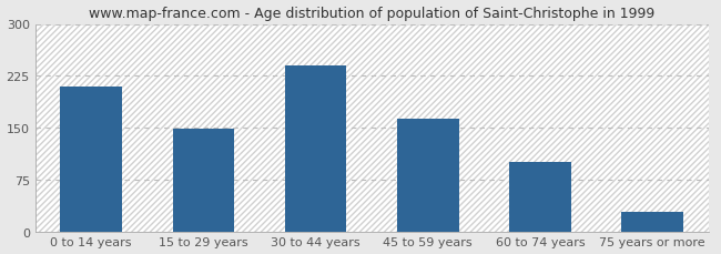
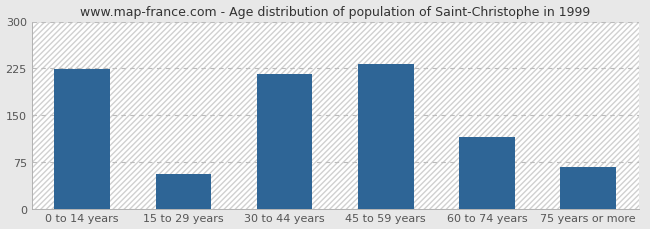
0 to 14 years: 210 -> 224
15 to 29 years: 148 -> 56
30 to 44 years: 240 -> 216
45 to 59 years: 163 -> 232
60 to 74 years: 100 -> 114
75 years or more: 28 -> 66
